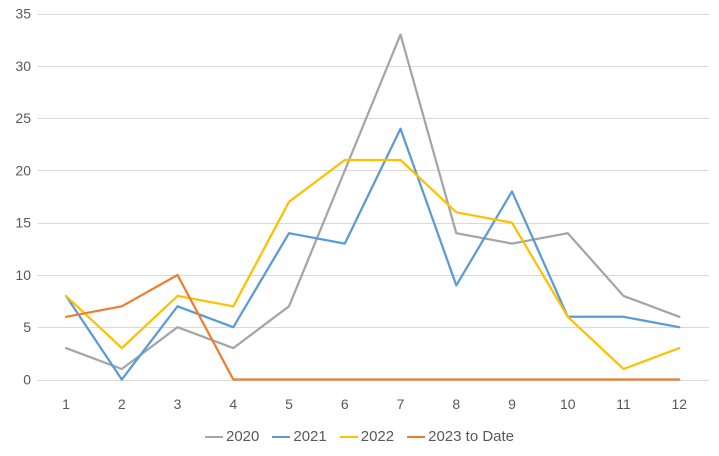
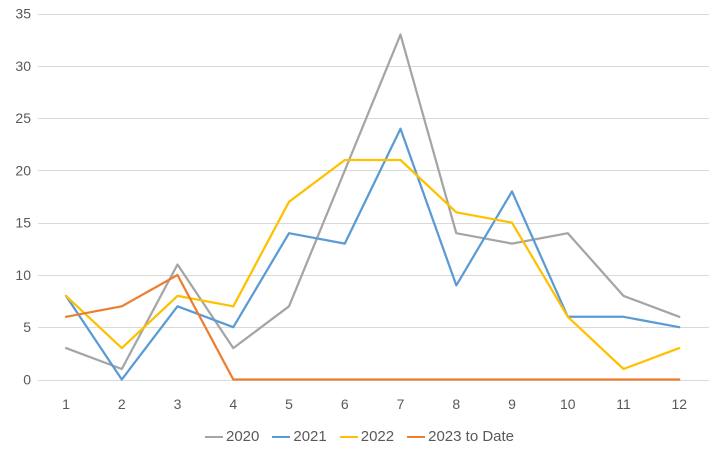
2020/3: 5 -> 11
